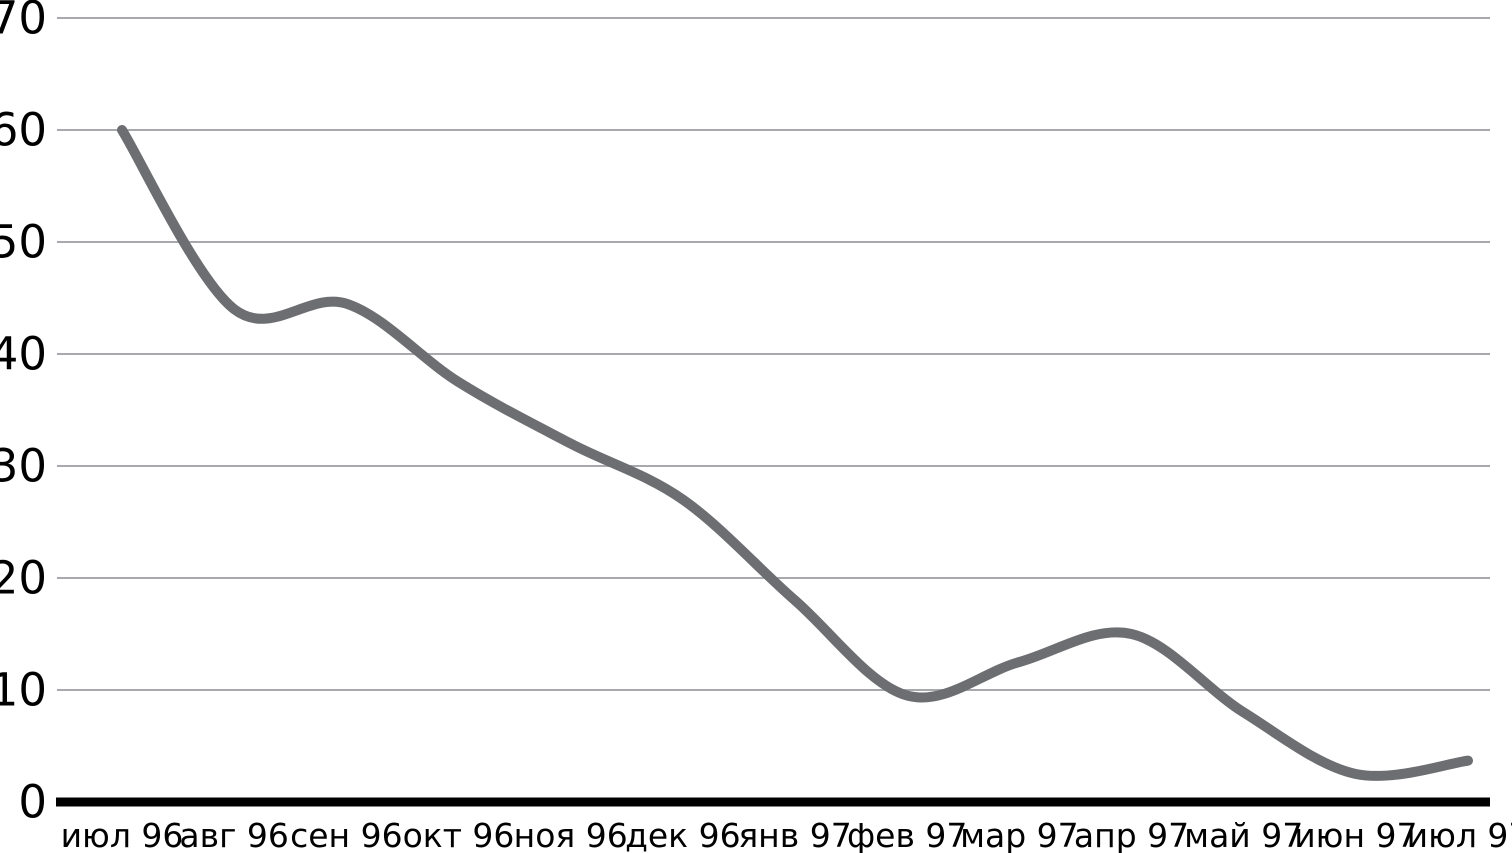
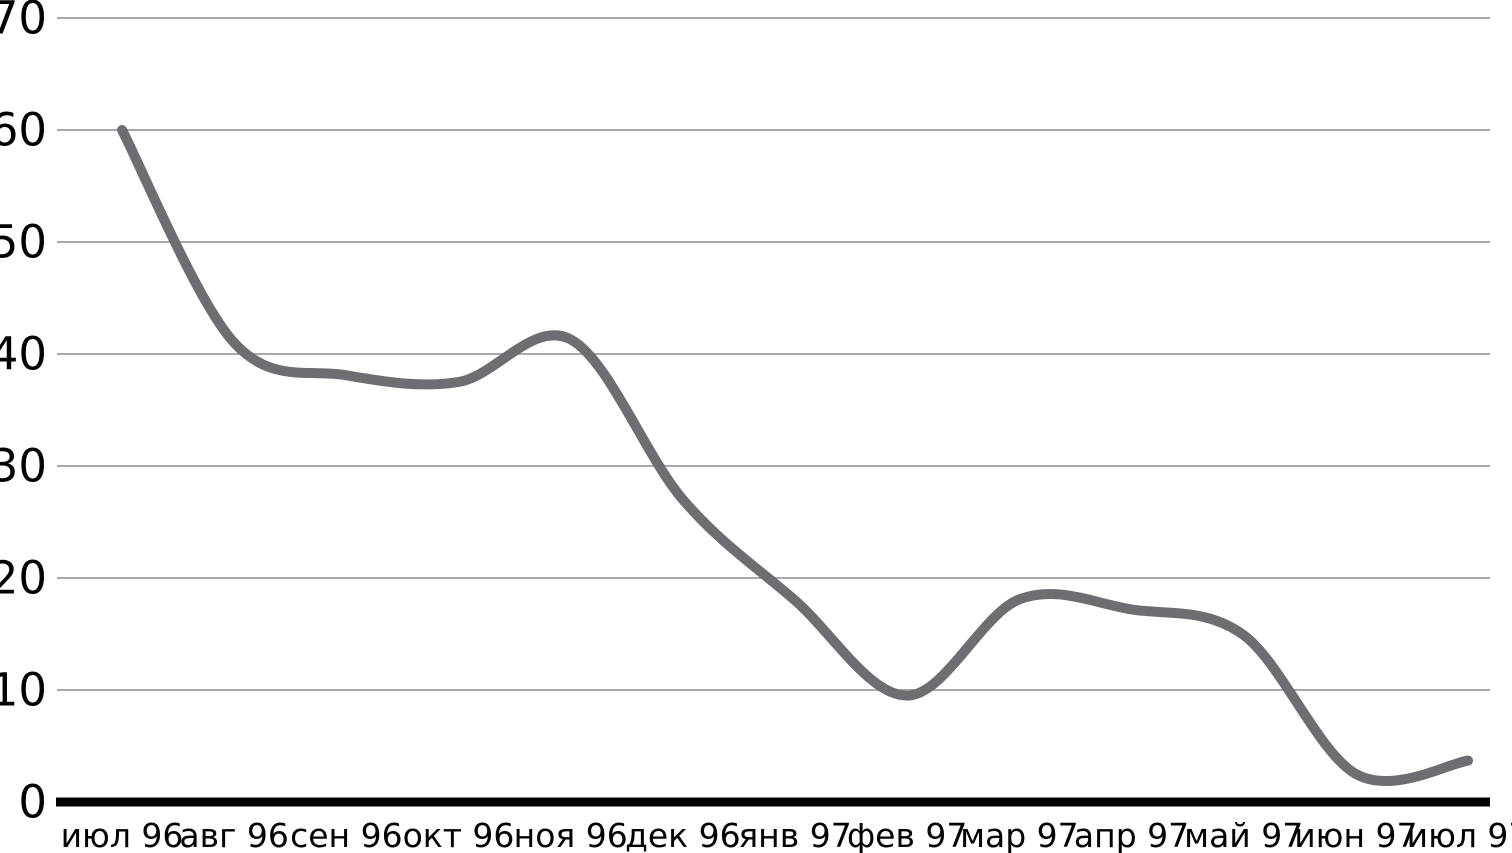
авг 96: 44.0 -> 41.0
сен 96: 44.5 -> 38.1
ноя 96: 32.0 -> 41.3
мар 97: 12.5 -> 18.1
апр 97: 15.0 -> 17.2
май 97: 8.0 -> 14.9
